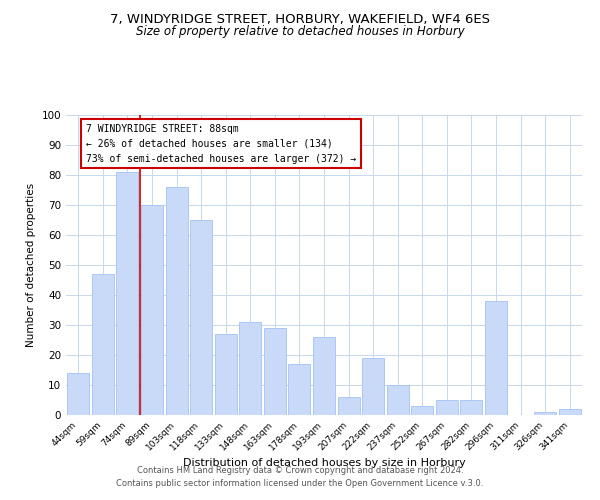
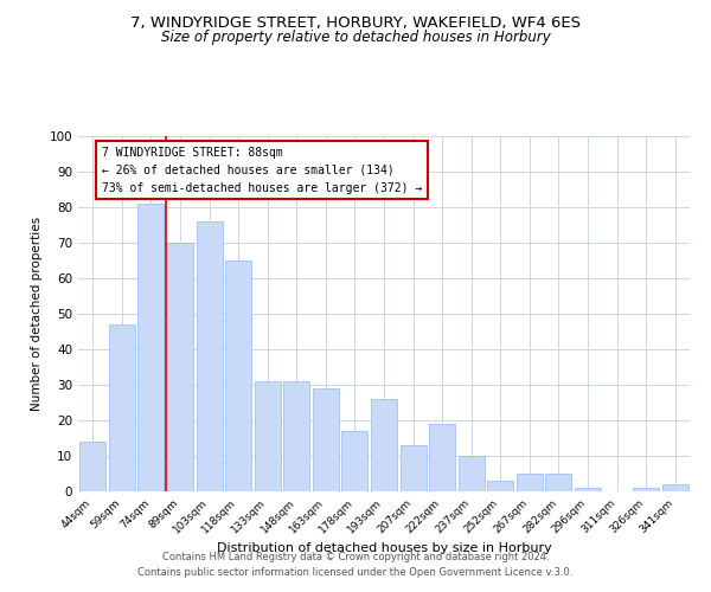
133sqm: 27 -> 31
207sqm: 6 -> 13
296sqm: 38 -> 1
